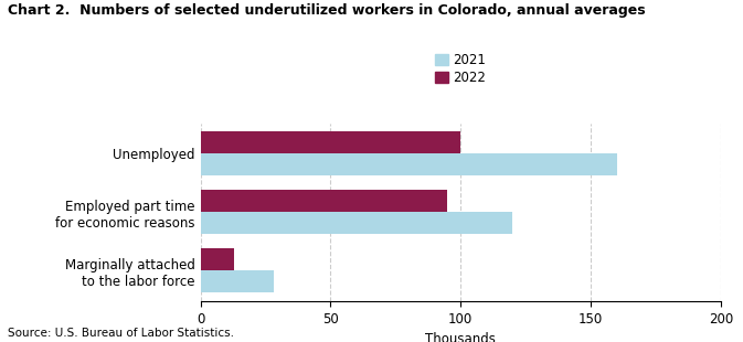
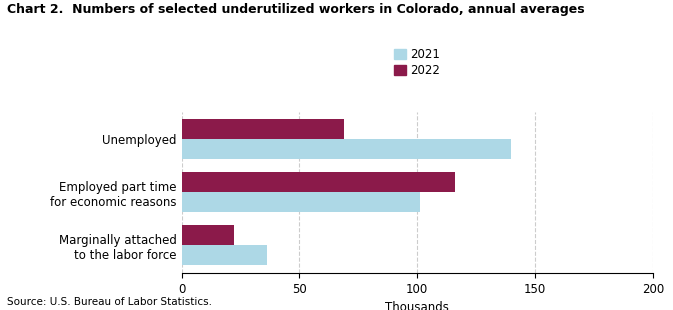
2022/Unemployed: 100 -> 69
2021/Unemployed: 160 -> 140
2022/Employed part time for economic reasons: 95 -> 116
2021/Employed part time for economic reasons: 120 -> 101
2022/Marginally attached to the labor force: 13 -> 22
2021/Marginally attached to the labor force: 28 -> 36
